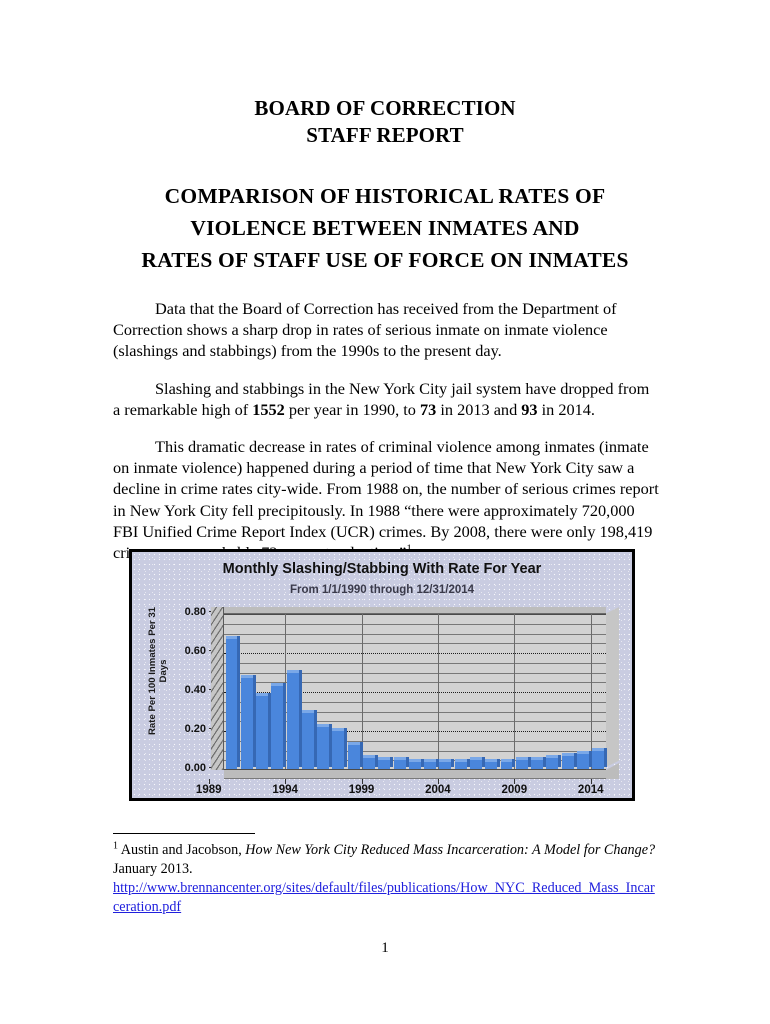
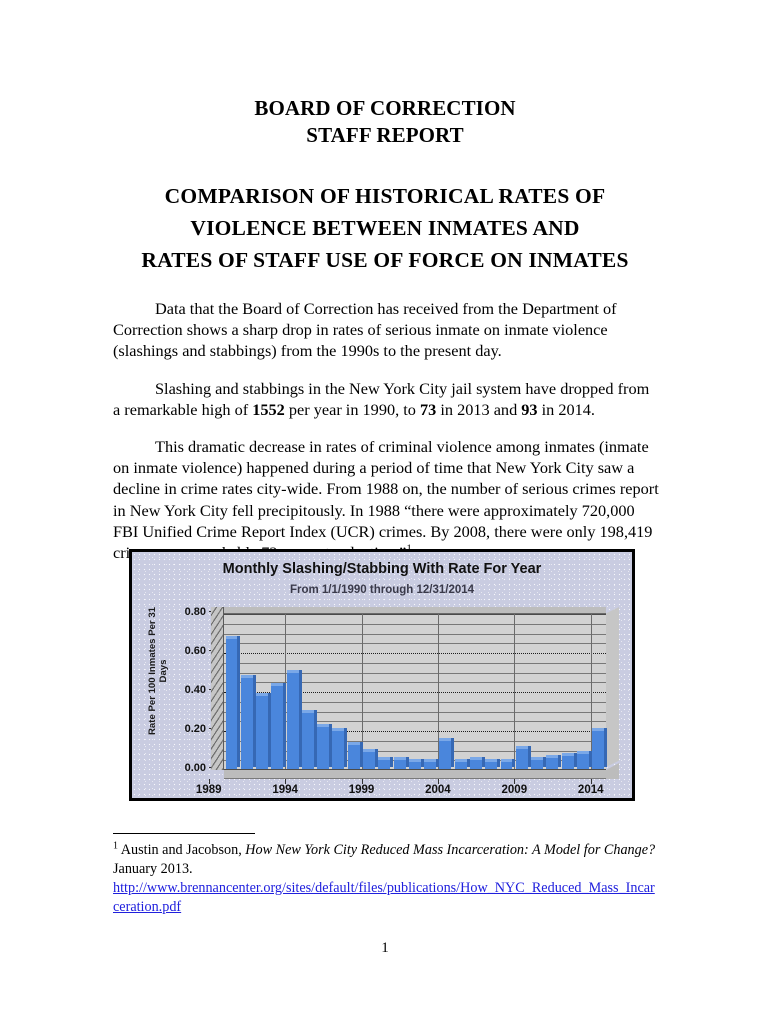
1999: 0.06 -> 0.09
2004: 0.04 -> 0.15
2009: 0.05 -> 0.11
2014: 0.10 -> 0.20
